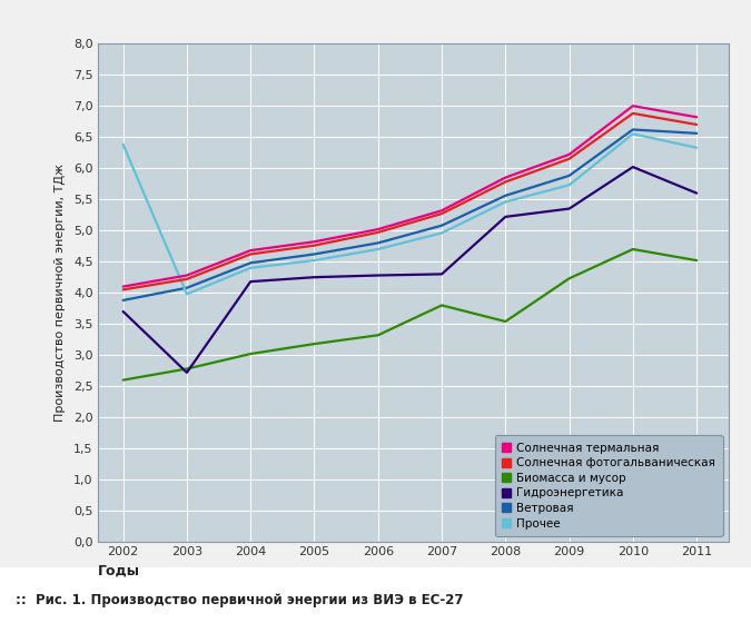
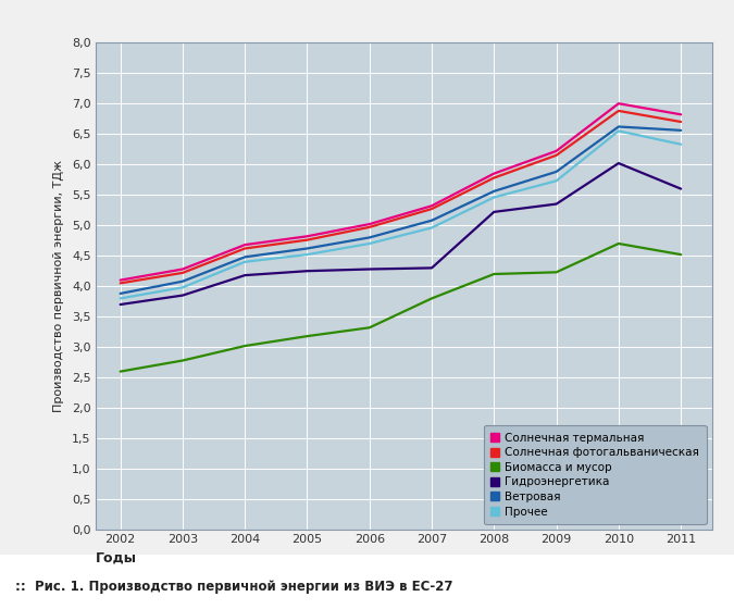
Прочее/2002: 6,38 -> 3,80
Гидроэнергетика/2003: 2,72 -> 3,85
Биомасса и мусор/2008: 3,54 -> 4,20
